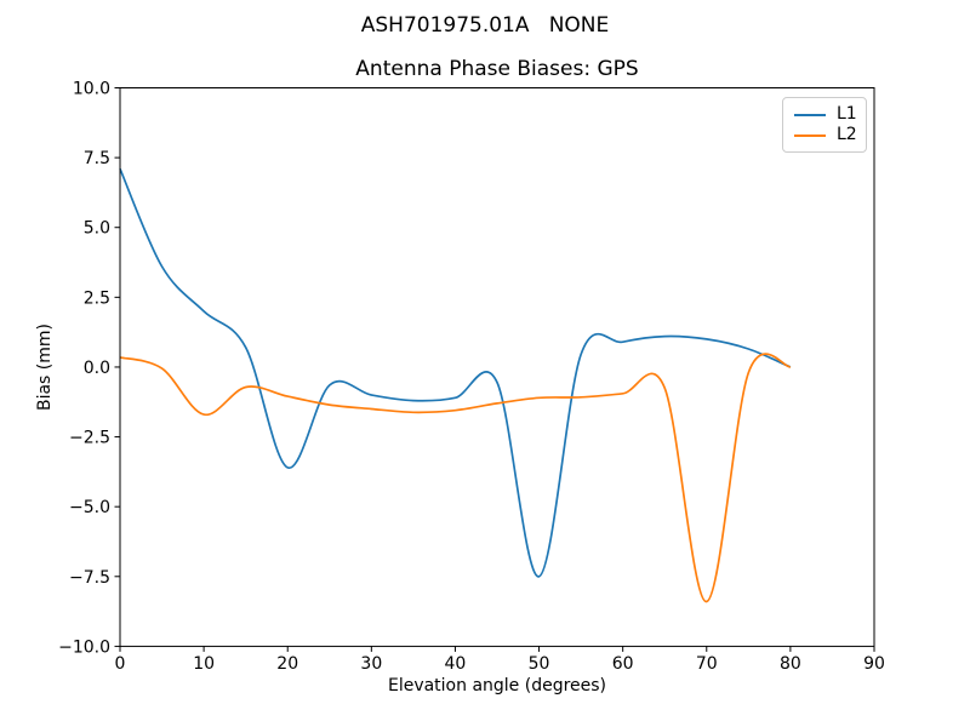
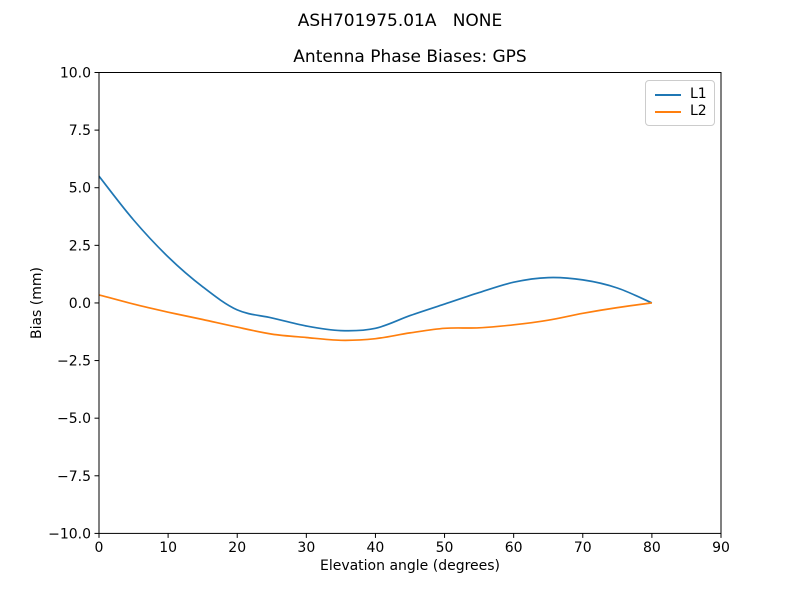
L1/0: 7.1 -> 5.5
L2/10: -1.7 -> -0.4
L1/20: -3.6 -> -0.3
L1/50: -7.5 -> -0.1
L2/70: -8.4 -> -0.5
